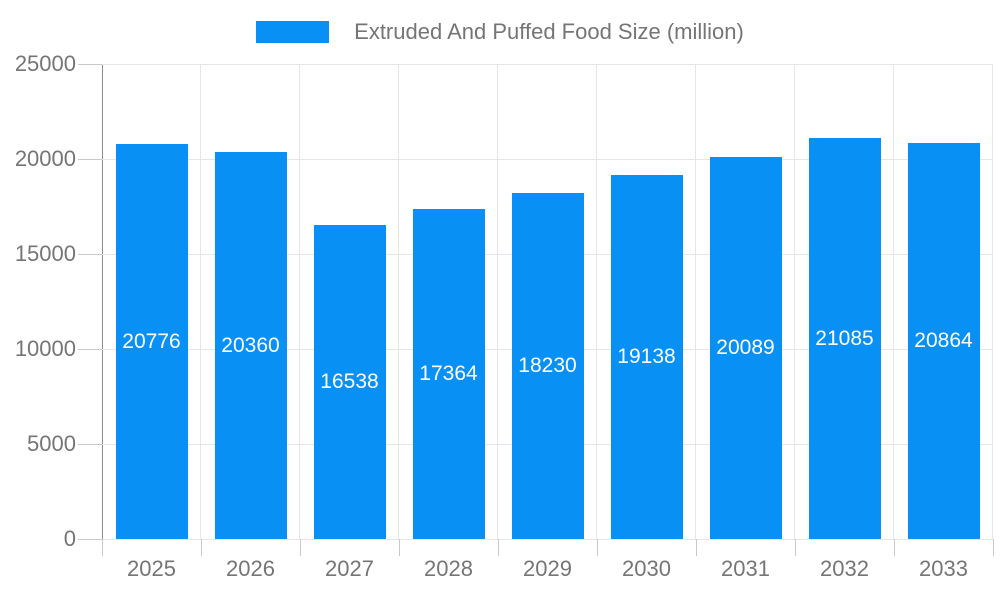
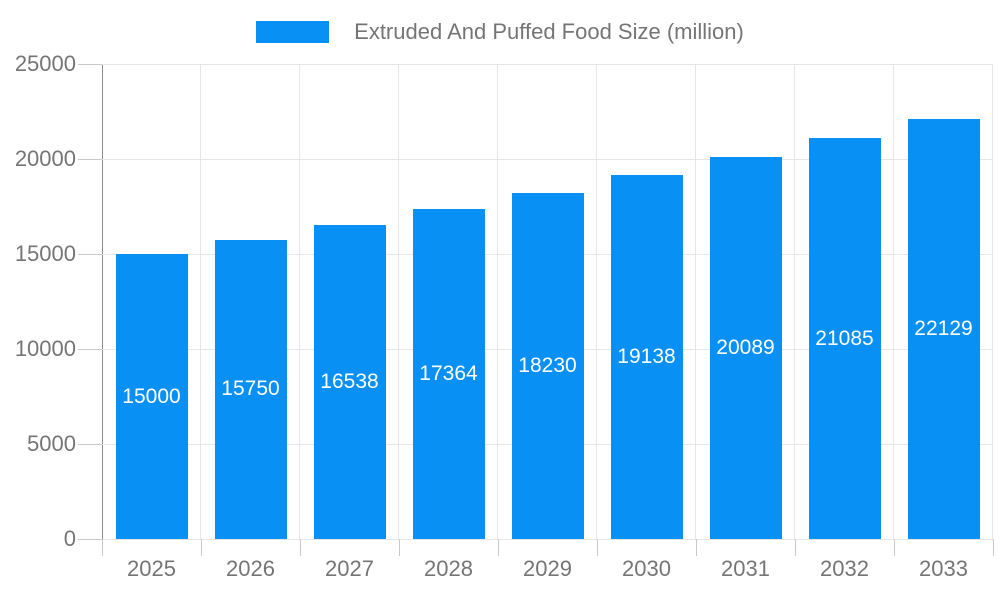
2025: 20776 -> 15000
2026: 20360 -> 15750
2033: 20864 -> 22129
